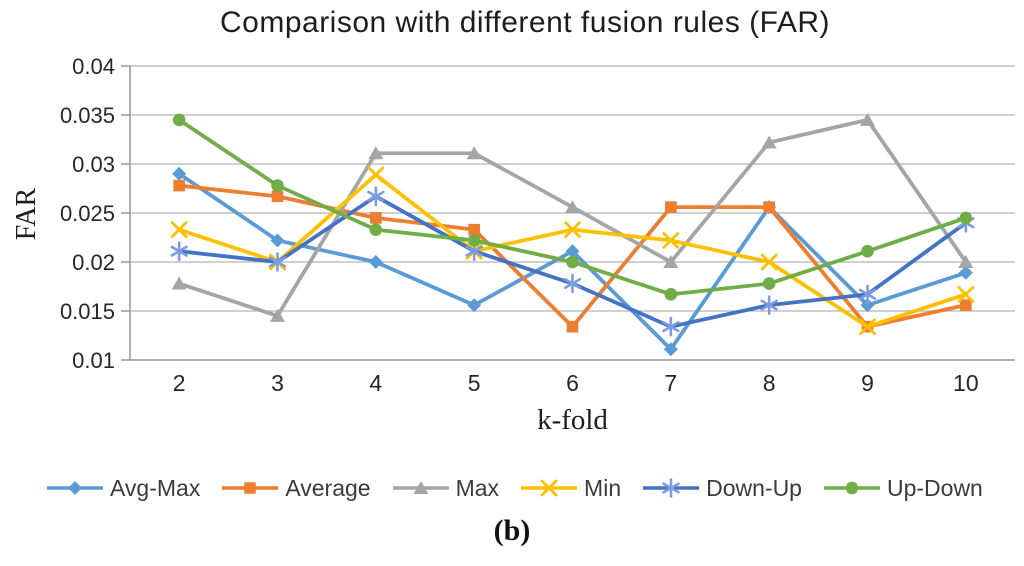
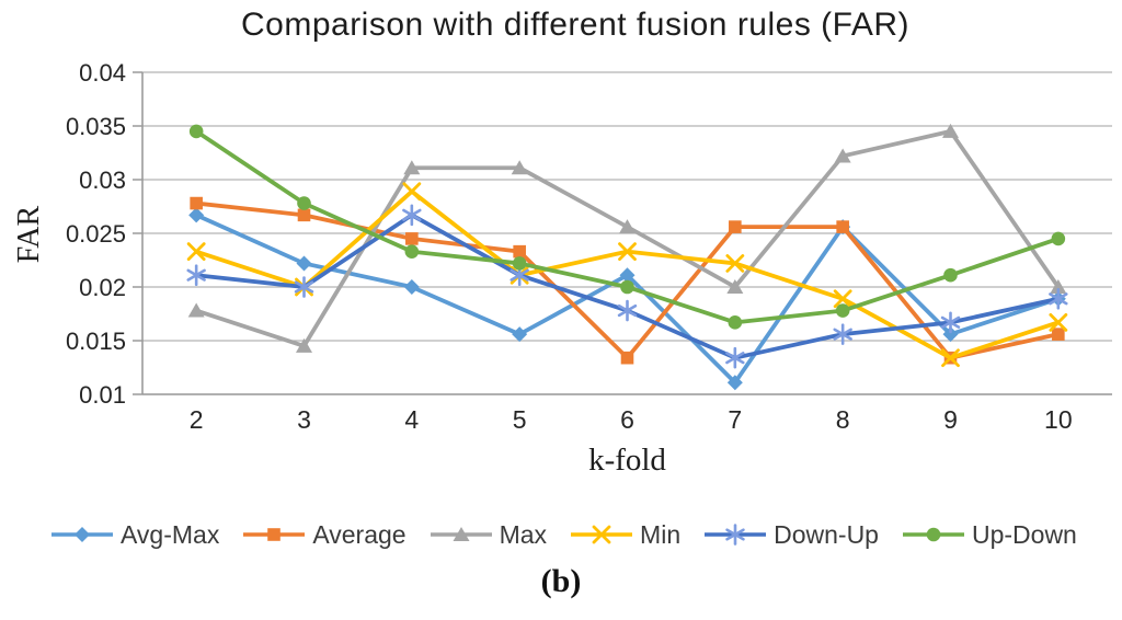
Avg-Max/2: 0.029 -> 0.027
Min/8: 0.020 -> 0.019
Down-Up/10: 0.024 -> 0.019
